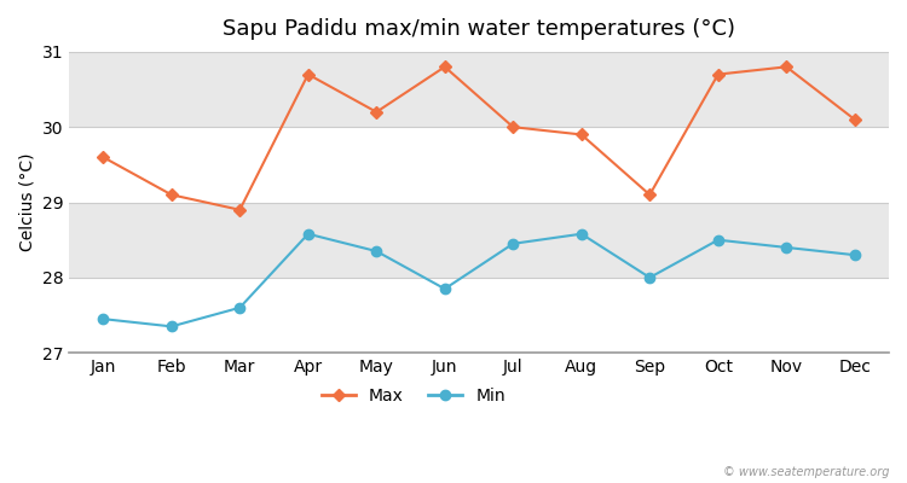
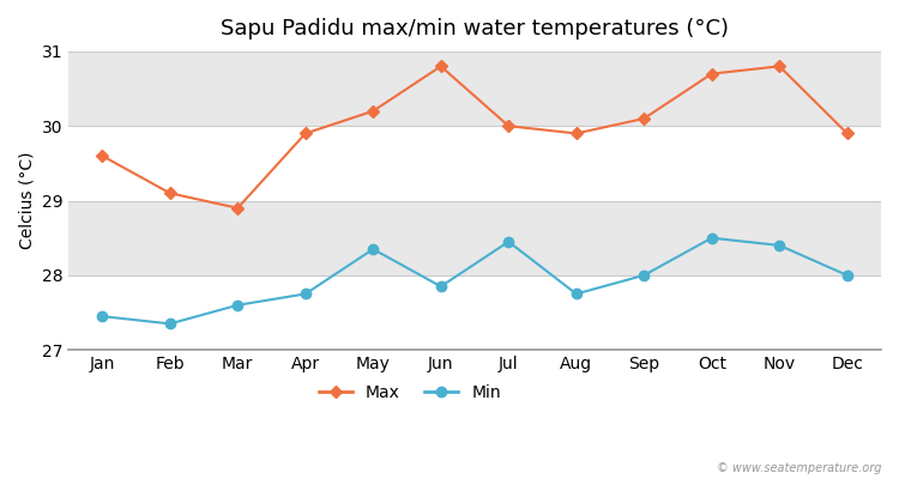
Max/Apr: 30.7 -> 29.9
Min/Apr: 28.58 -> 27.75
Min/Aug: 28.58 -> 27.75
Max/Sep: 29.1 -> 30.1
Max/Dec: 30.1 -> 29.9
Min/Dec: 28.30 -> 28.00
